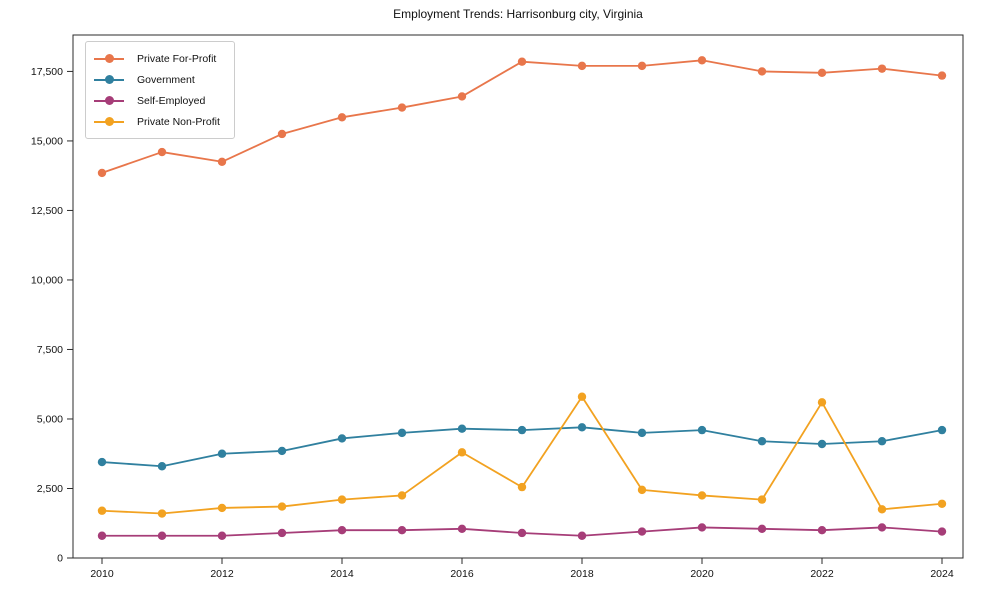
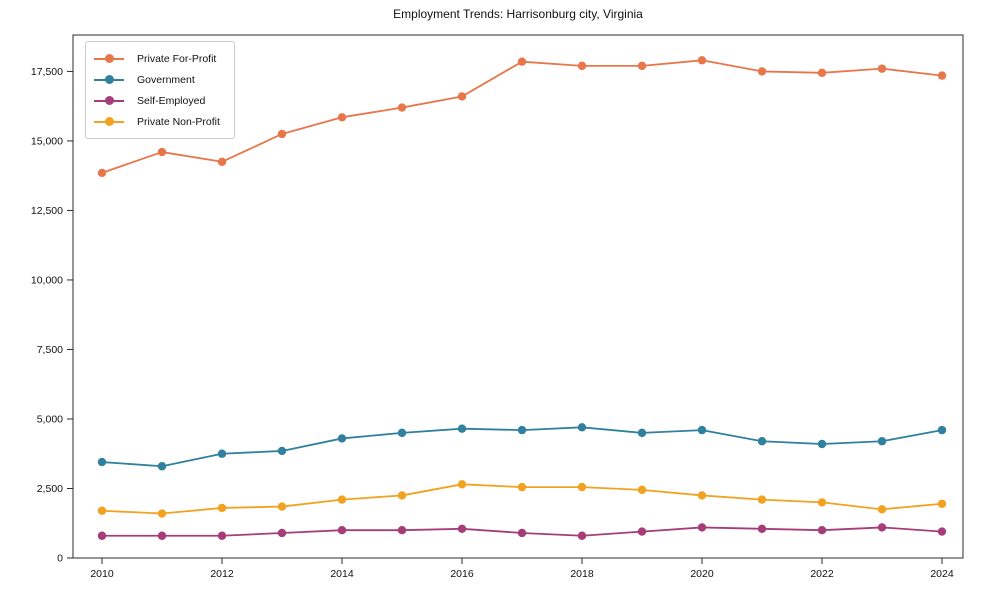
Private Non-Profit/2016: 3800 -> 2600
Private Non-Profit/2018: 5800 -> 2600
Private Non-Profit/2022: 5600 -> 2000
